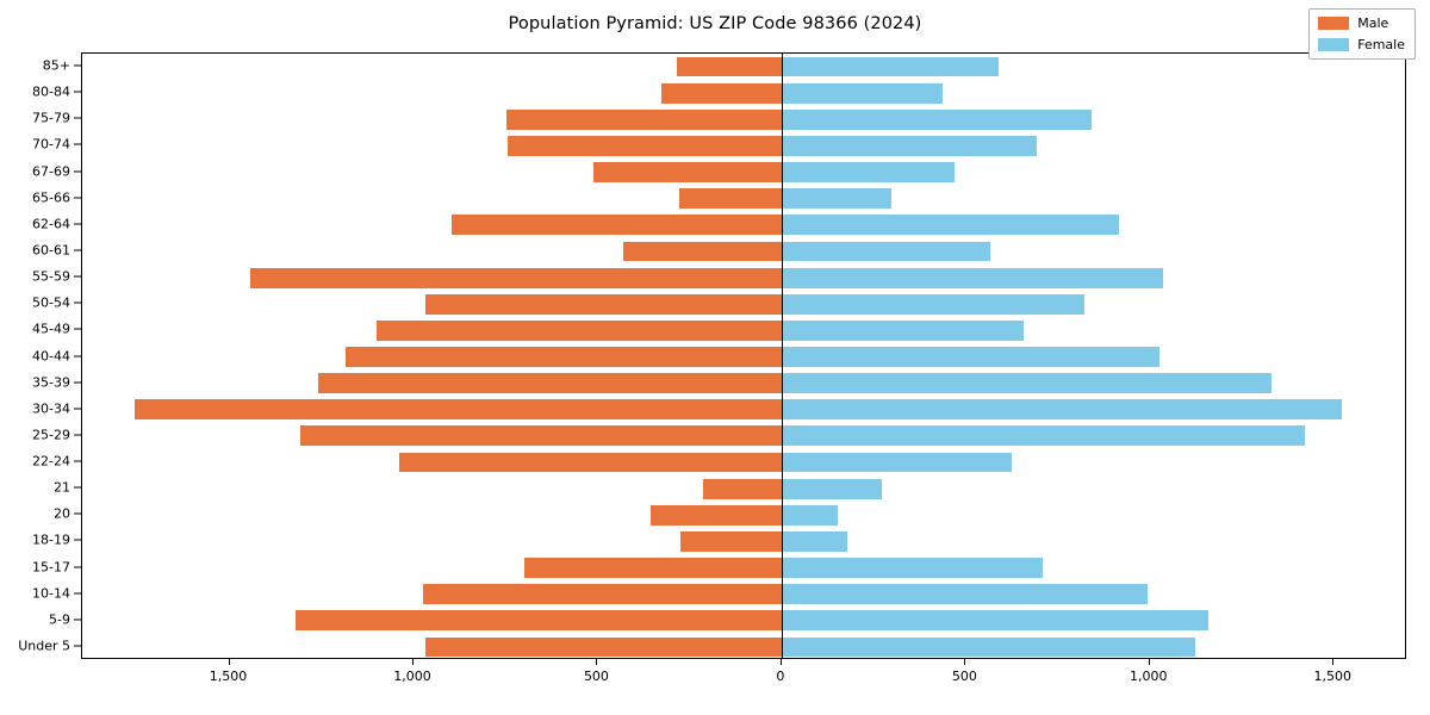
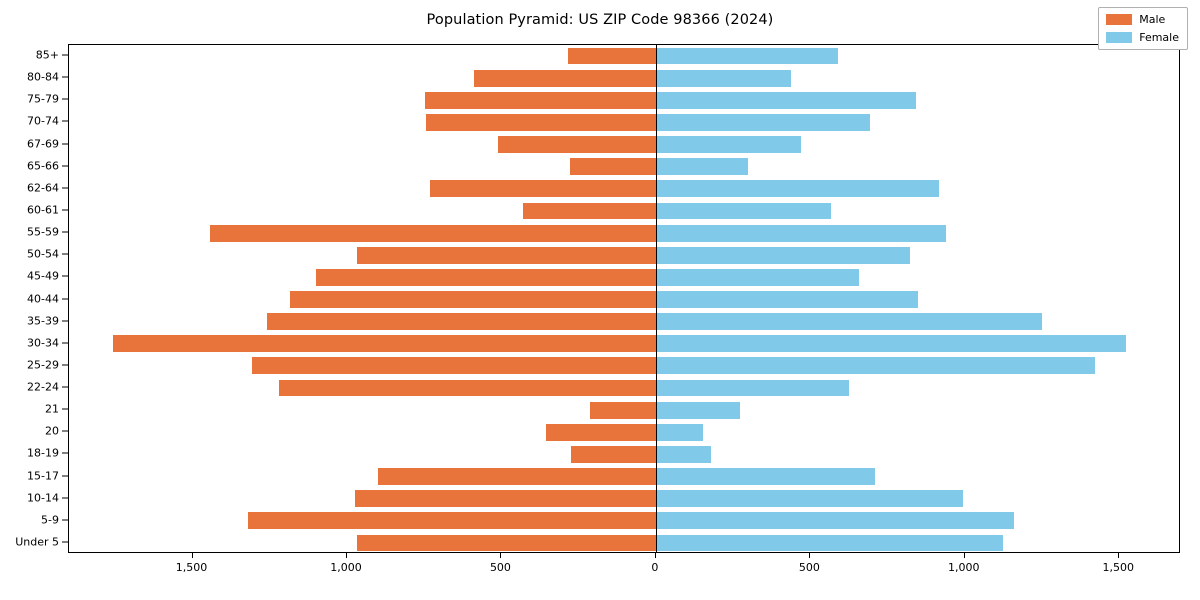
Male/80-84: 330 -> 590
Male/62-64: 900 -> 730
Female/55-59: 1040 -> 940
Female/40-44: 1030 -> 850
Female/35-39: 1330 -> 1250
Male/22-24: 1040 -> 1220
Male/15-17: 700 -> 900
